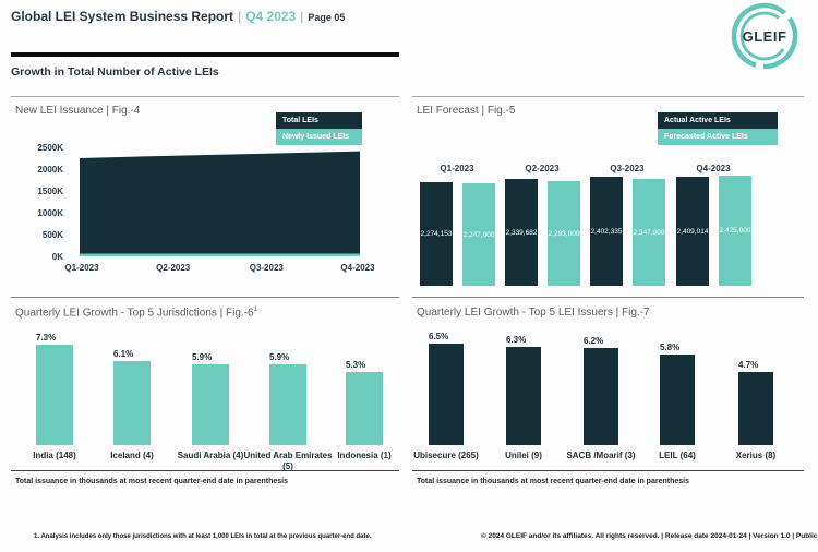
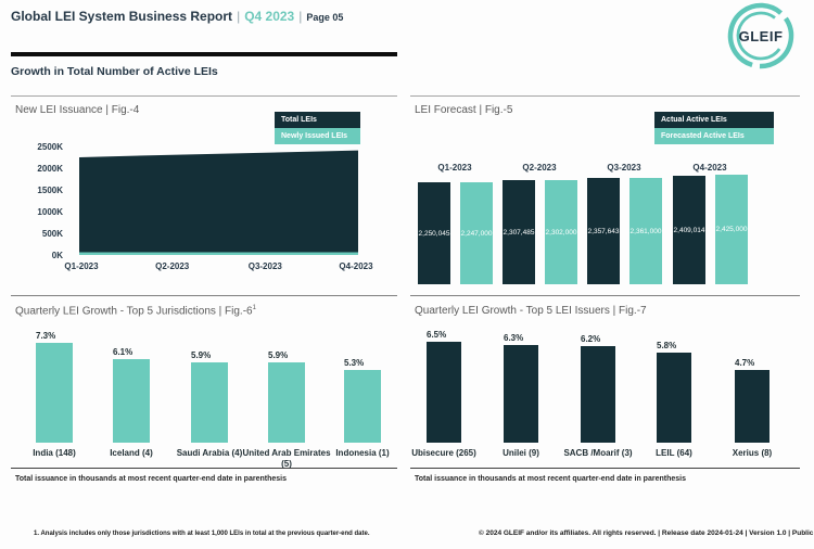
LEI Forecast | Fig.-5/Actual Active LEIs/Q1-2023: 2,274,153 -> 2,250,045
LEI Forecast | Fig.-5/Actual Active LEIs/Q2-2023: 2,339,682 -> 2,307,485
LEI Forecast | Fig.-5/Forecasted Active LEIs/Q2-2023: 2,293,000 -> 2,302,000
LEI Forecast | Fig.-5/Actual Active LEIs/Q3-2023: 2,402,335 -> 2,357,643
LEI Forecast | Fig.-5/Forecasted Active LEIs/Q3-2023: 2,347,000 -> 2,361,000
